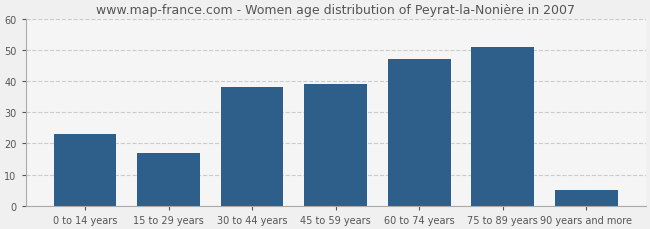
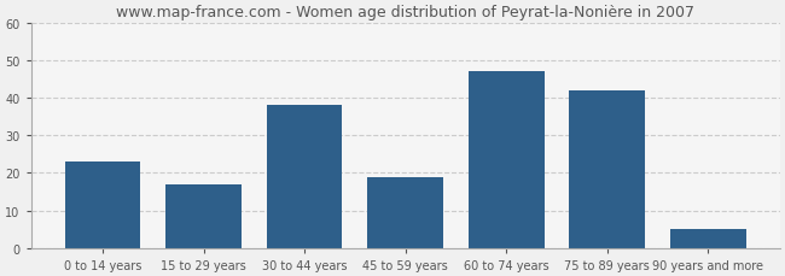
45 to 59 years: 39 -> 19
75 to 89 years: 51 -> 42
